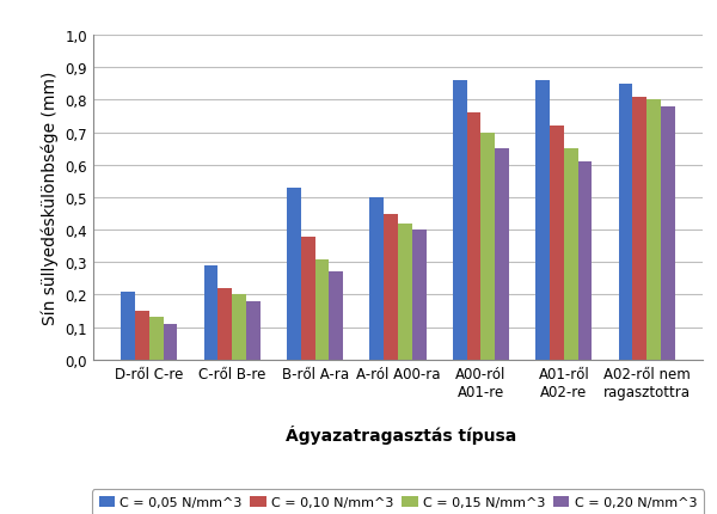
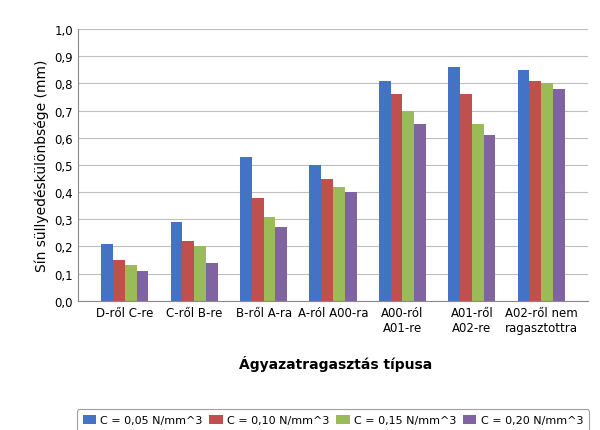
C = 0,20 N/mm^3/C-ről B-re: 0,18 -> 0,14
C = 0,05 N/mm^3/A00-ról A01-re: 0,86 -> 0,81
C = 0,10 N/mm^3/A01-ről A02-re: 0,72 -> 0,76
